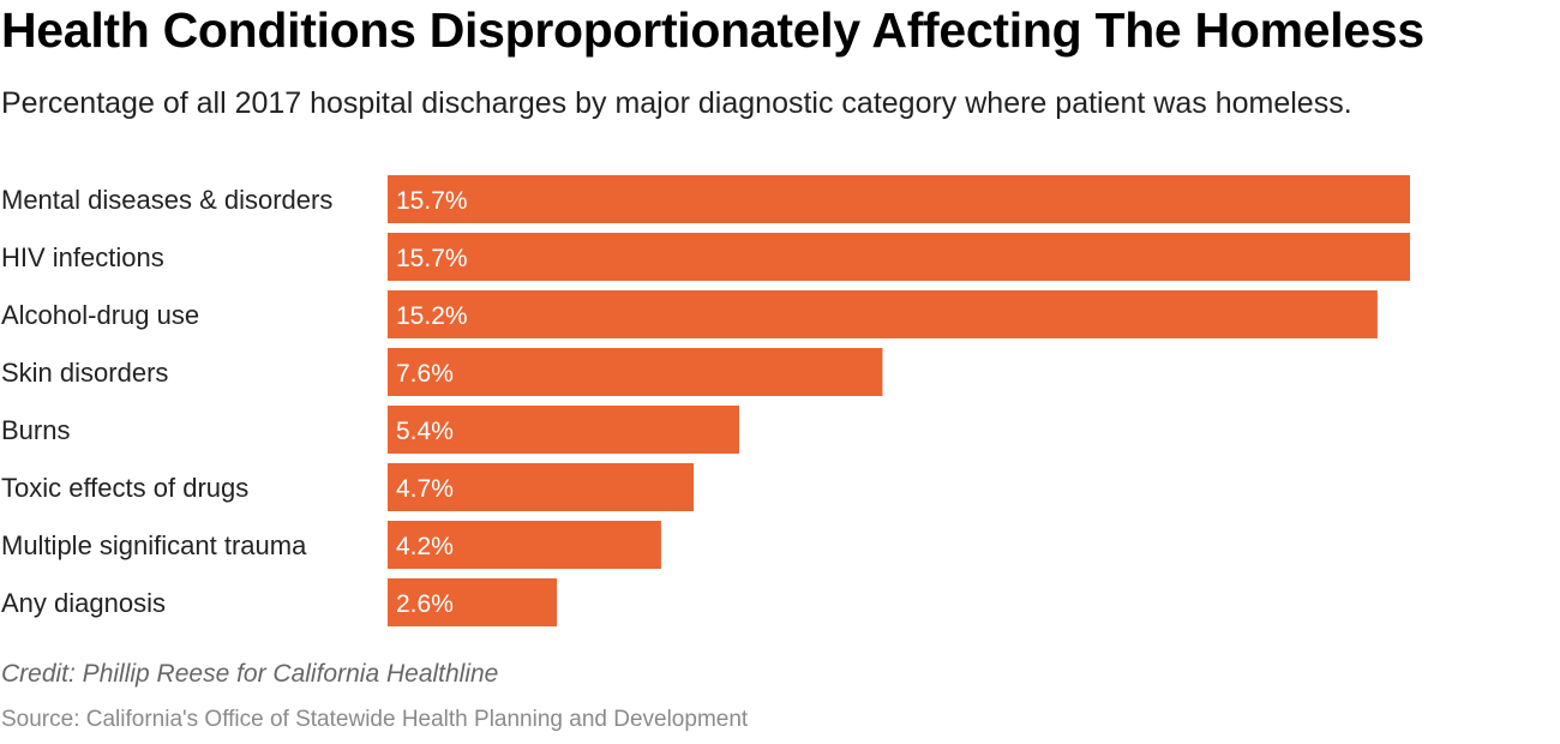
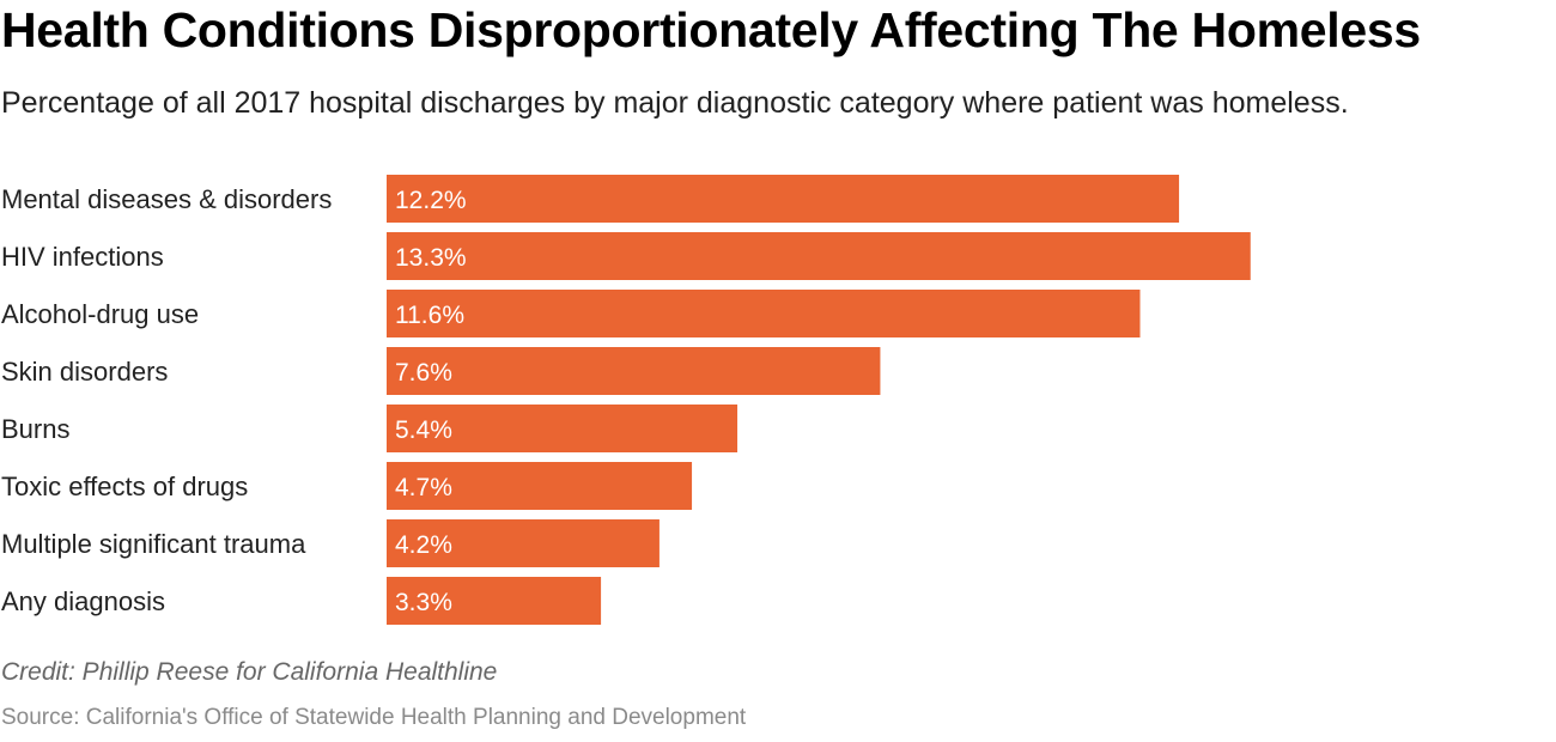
Mental diseases & disorders: 15.7% -> 12.2%
HIV infections: 15.7% -> 13.3%
Alcohol-drug use: 15.2% -> 11.6%
Any diagnosis: 2.6% -> 3.3%
